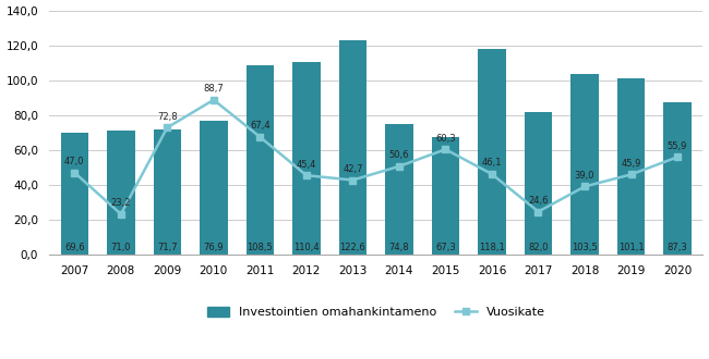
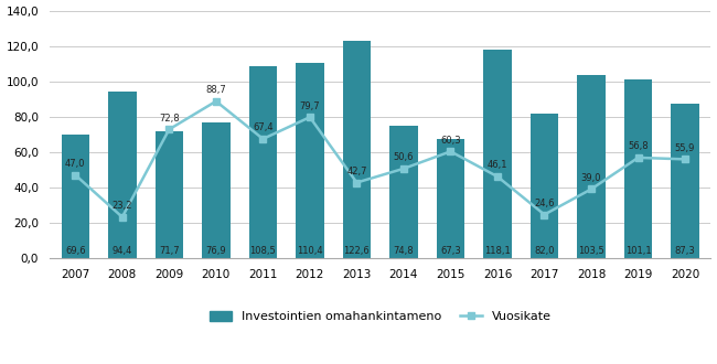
Investointien omahankintameno/2008: 71,0 -> 94,4
Vuosikate/2012: 45,4 -> 79,7
Vuosikate/2019: 45,9 -> 56,8
